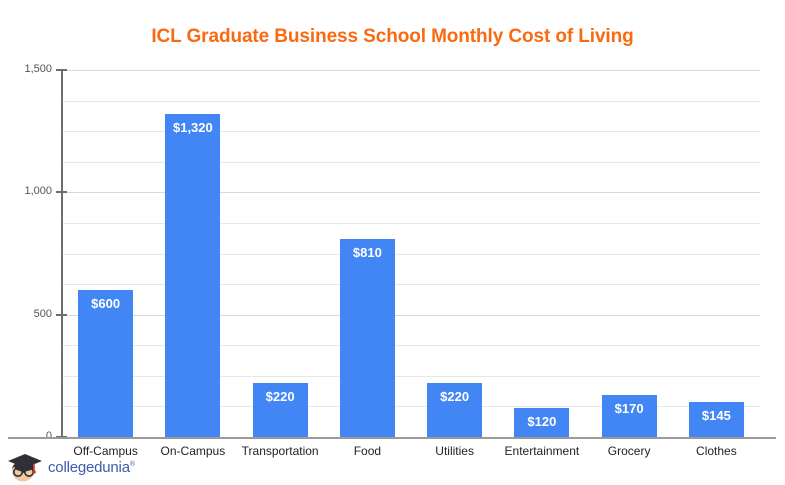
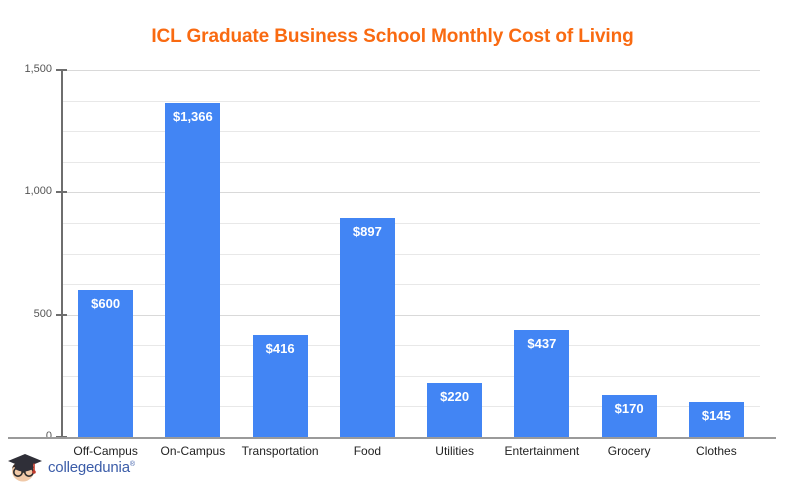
On-Campus: $1,320 -> $1,366
Transportation: $220 -> $416
Food: $810 -> $897
Entertainment: $120 -> $437
